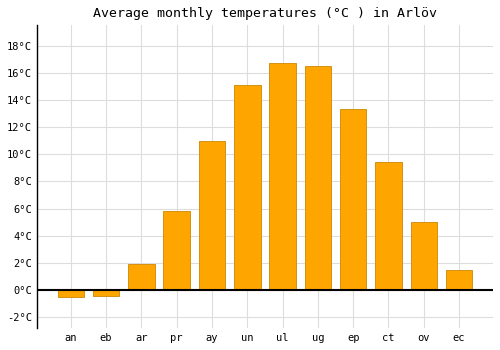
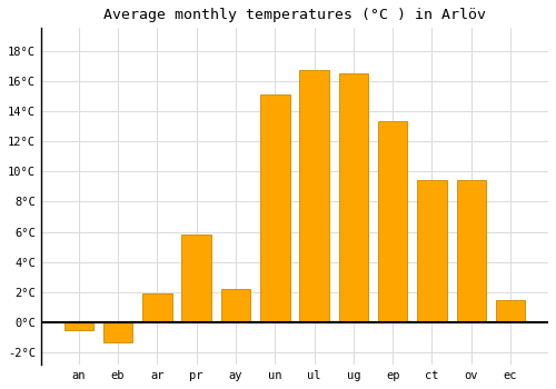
eb: -0.4°C -> -1.3°C
ay: 11.0°C -> 2.2°C
ov: 5.0°C -> 9.4°C
